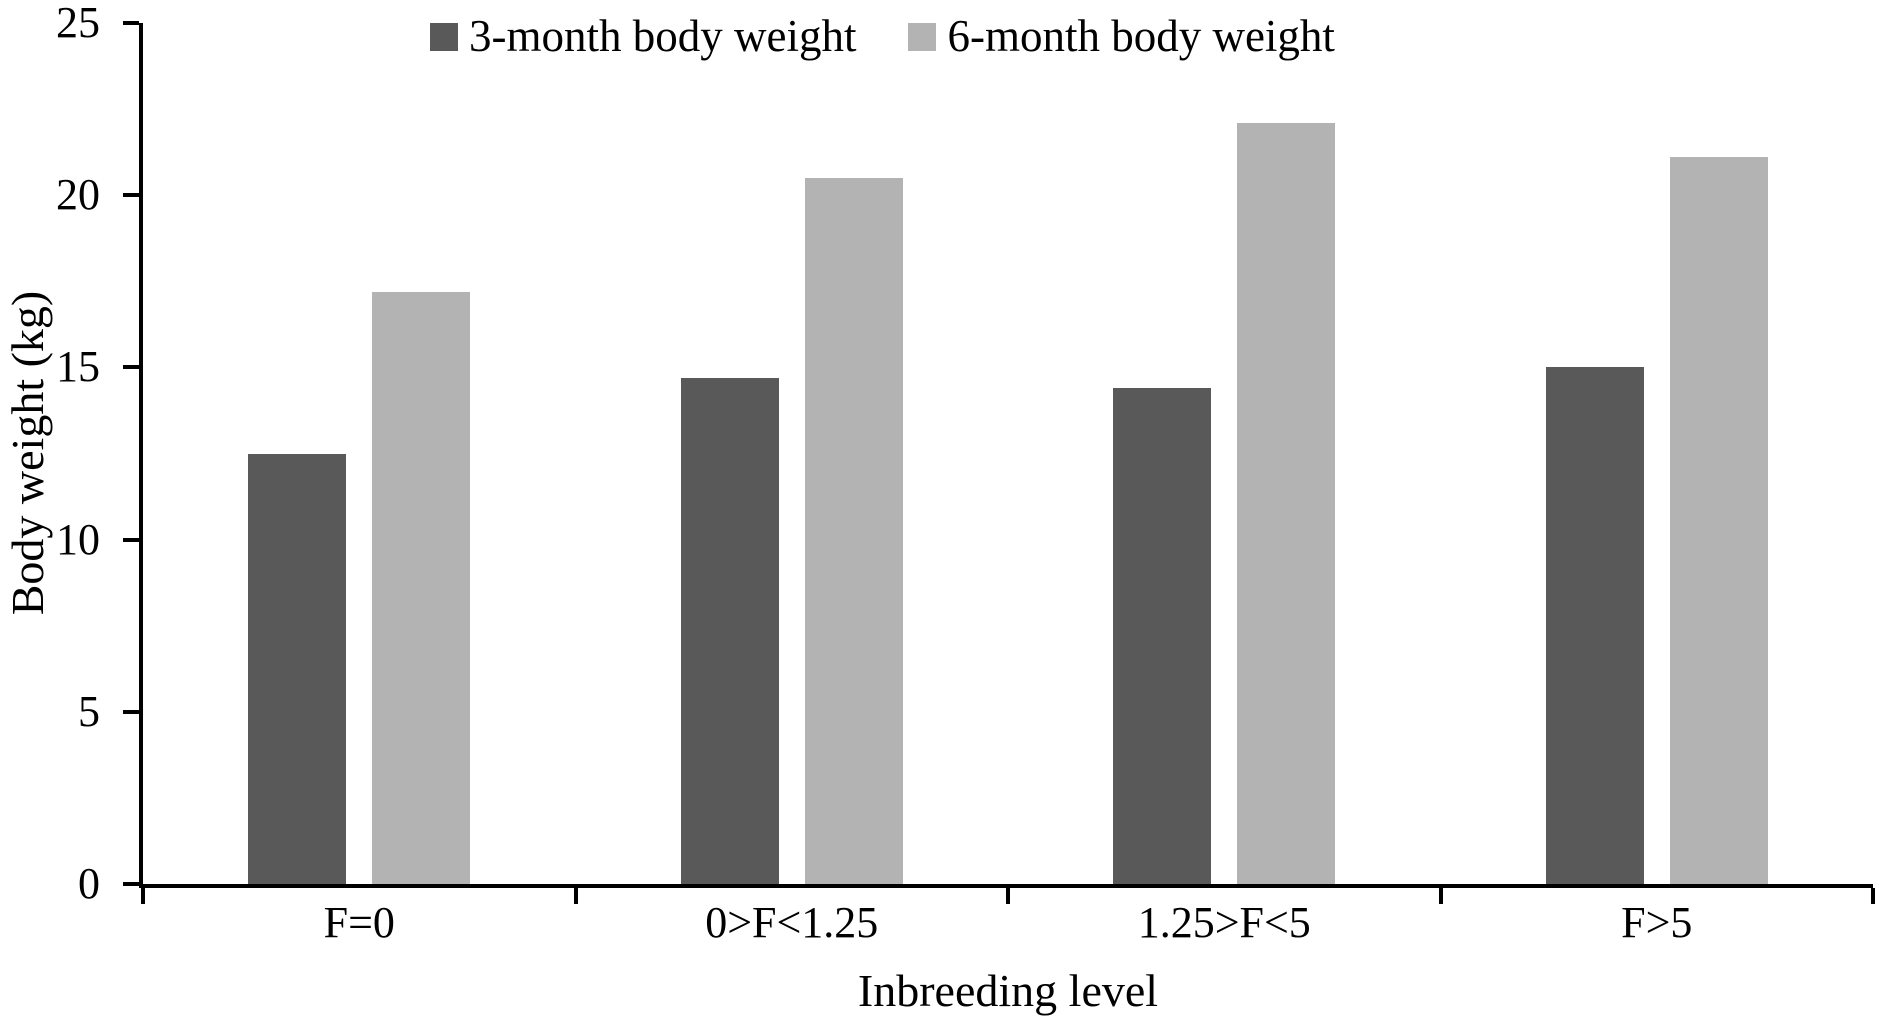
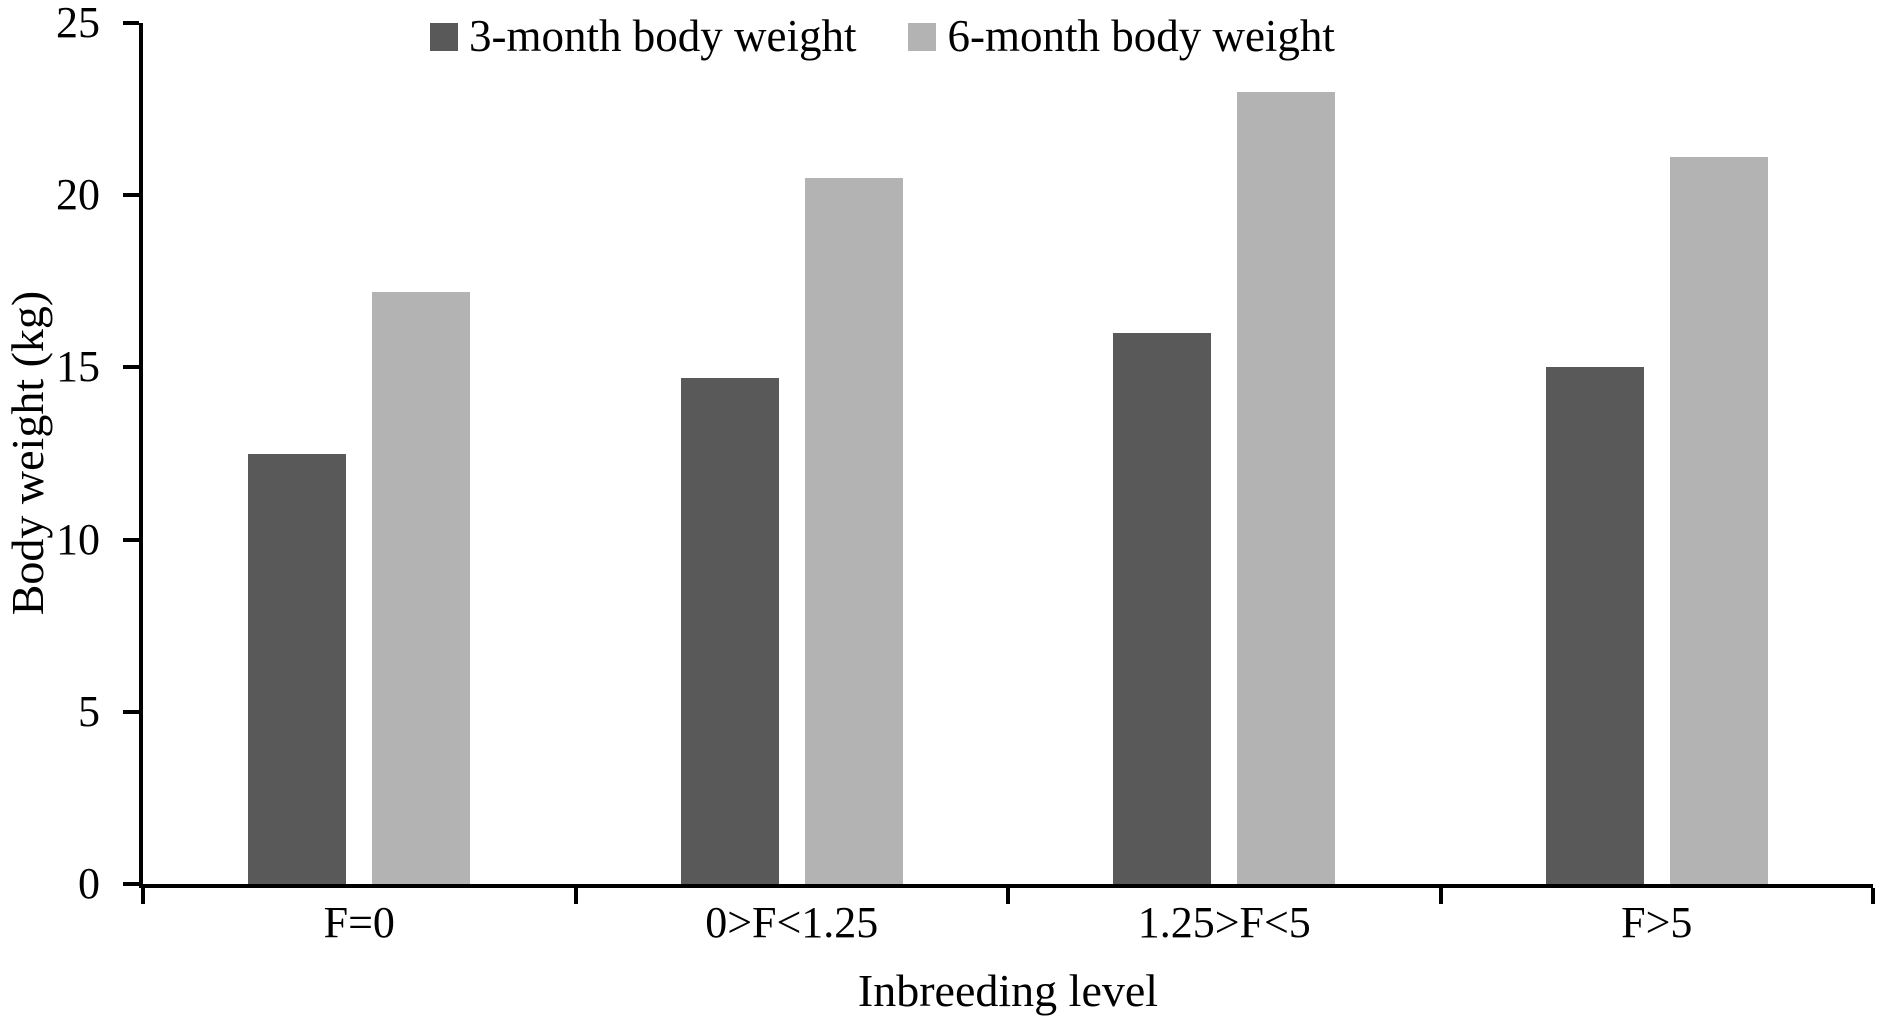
3-month body weight/1.25>F<5: 14.4 -> 16.0
6-month body weight/1.25>F<5: 22.1 -> 23.0
